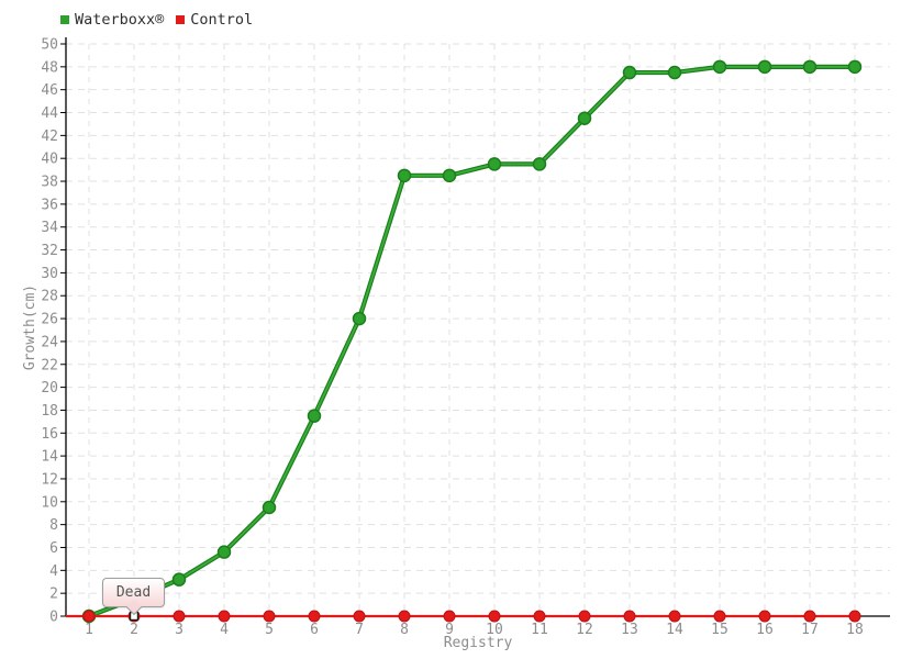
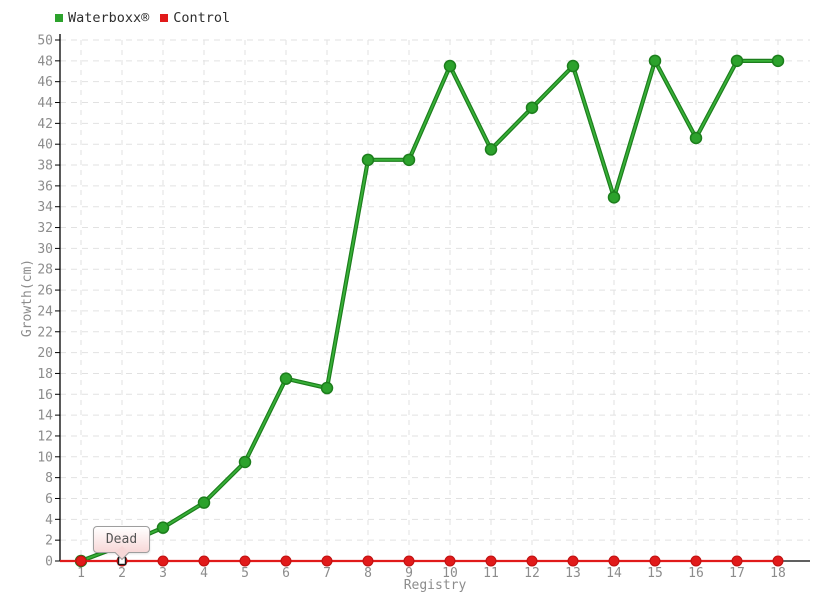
Waterboxx®/7: 26.0 -> 16.6
Waterboxx®/10: 39.5 -> 47.5
Waterboxx®/14: 47.5 -> 34.9
Waterboxx®/16: 48.0 -> 40.6
